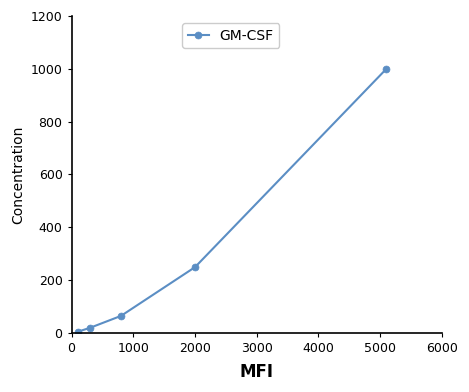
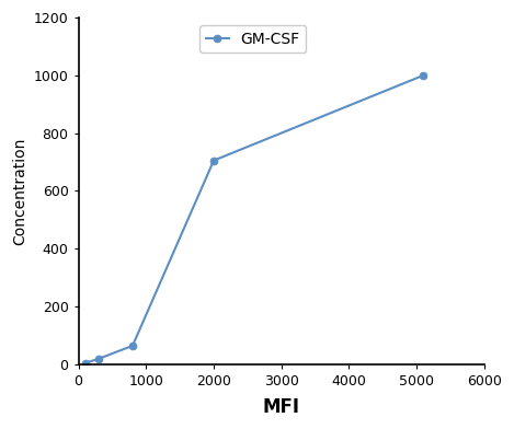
2000: 248 -> 705
